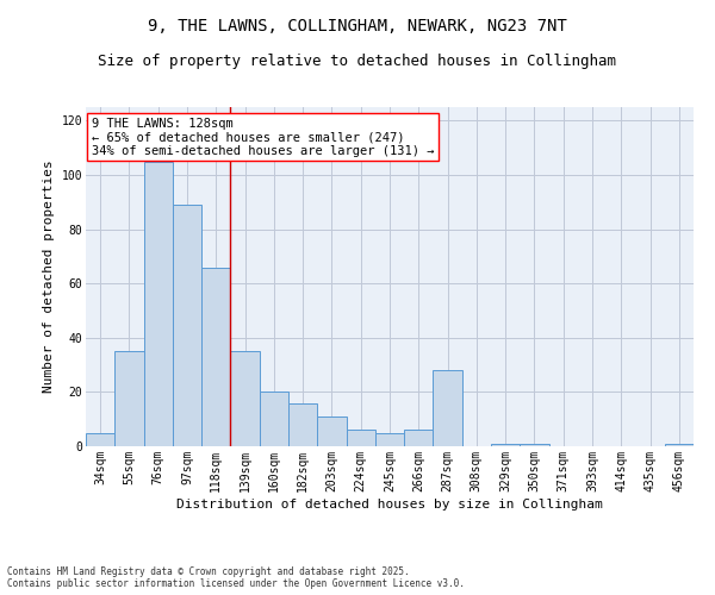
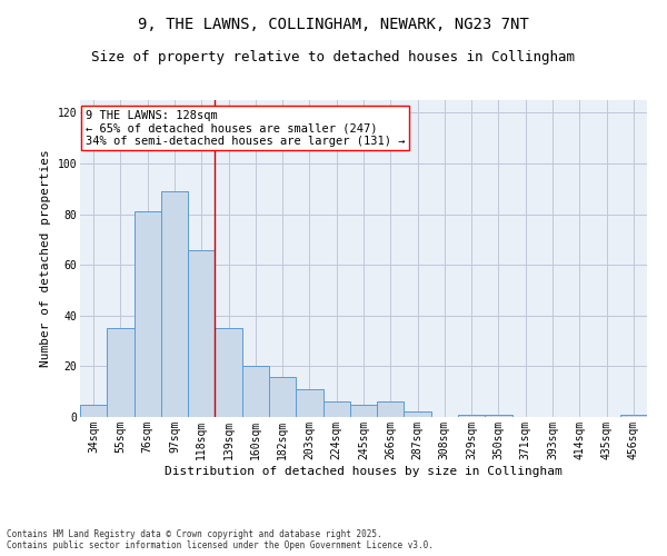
76sqm: 105 -> 81
287sqm: 28 -> 2
